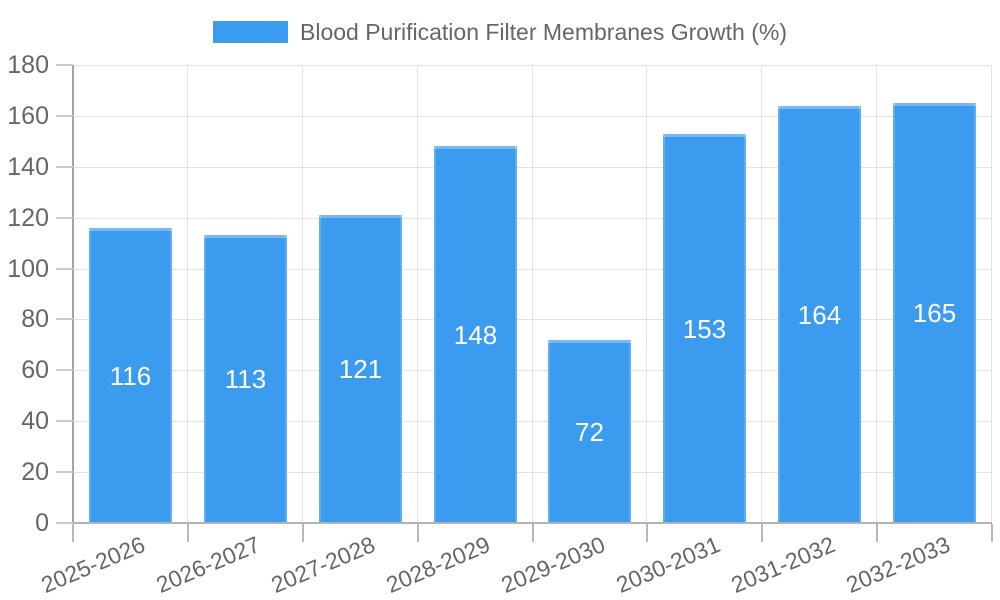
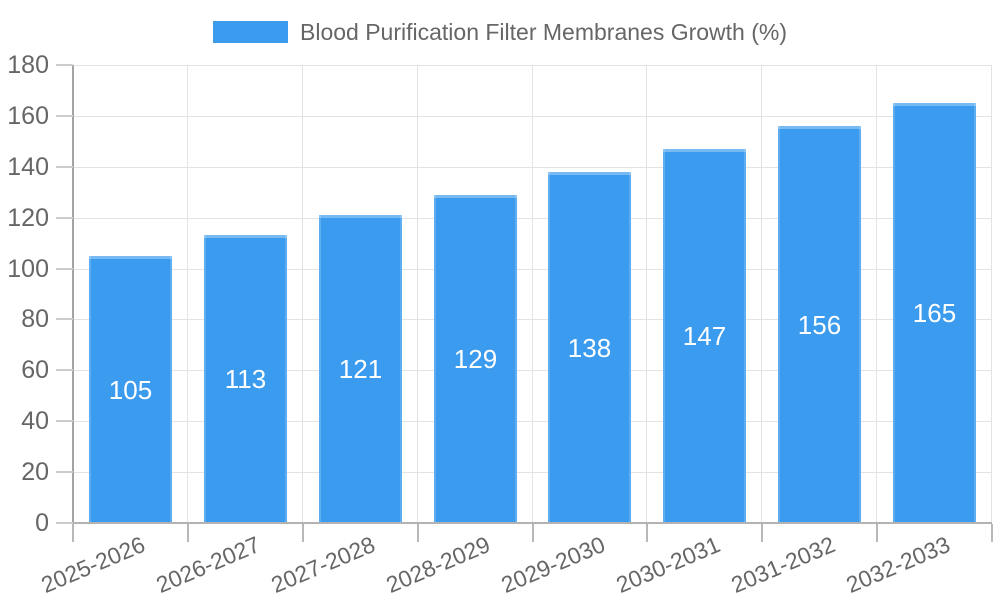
2025-2026: 116 -> 105
2028-2029: 148 -> 129
2029-2030: 72 -> 138
2030-2031: 153 -> 147
2031-2032: 164 -> 156
